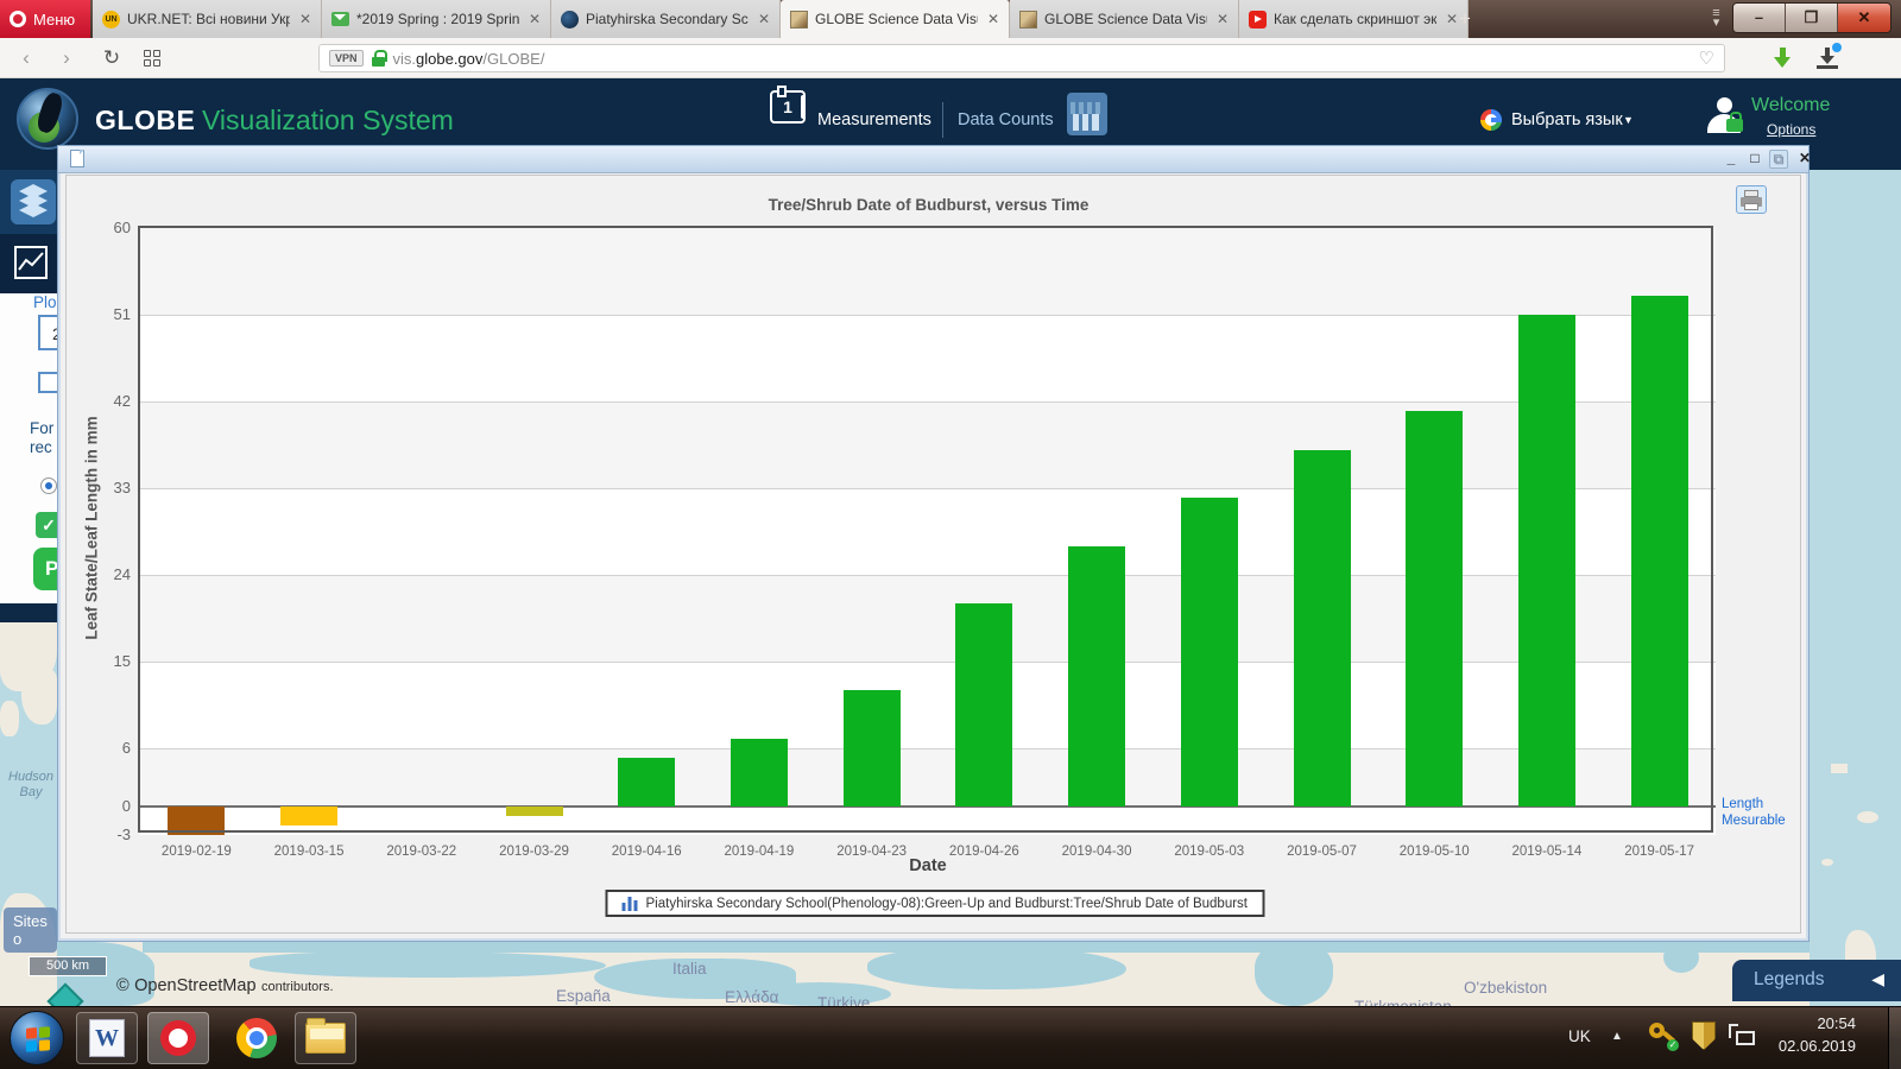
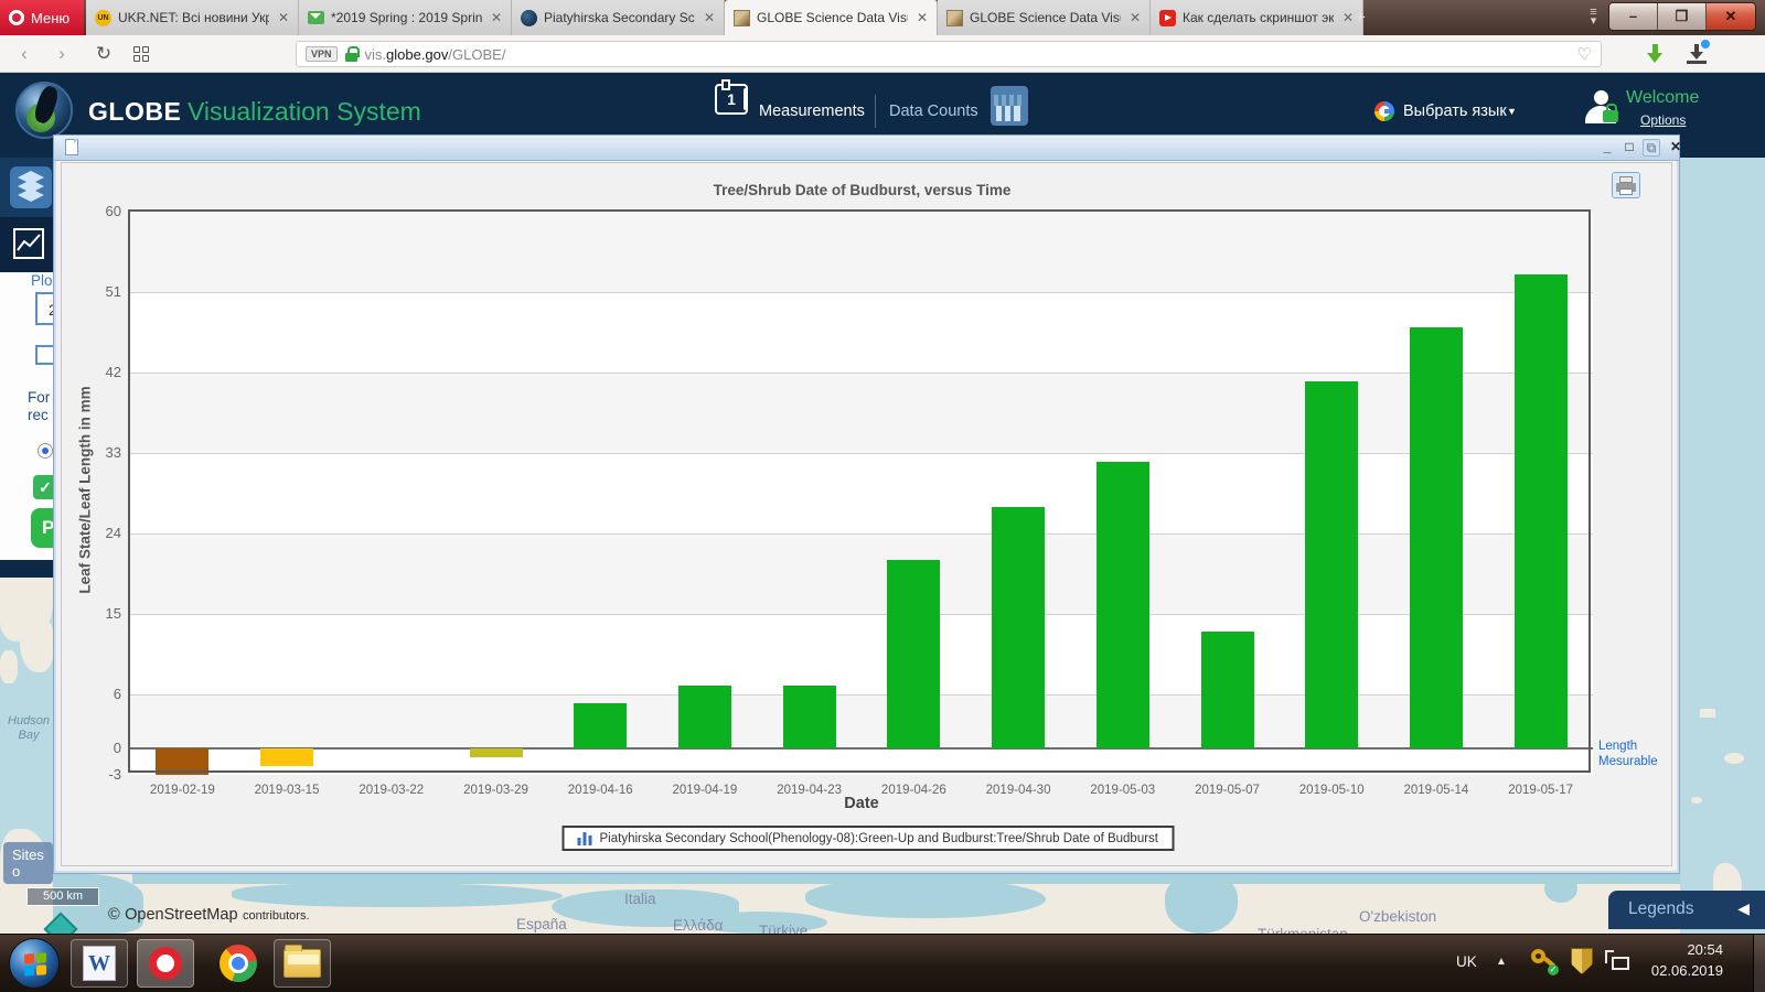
2019-04-23: 12 -> 7
2019-05-07: 37 -> 13
2019-05-14: 51 -> 47
